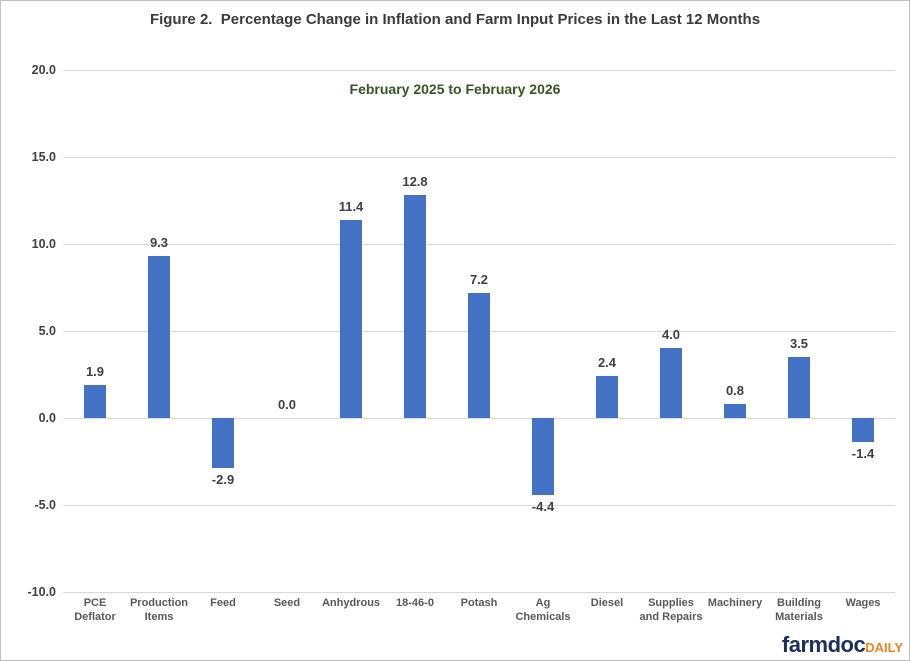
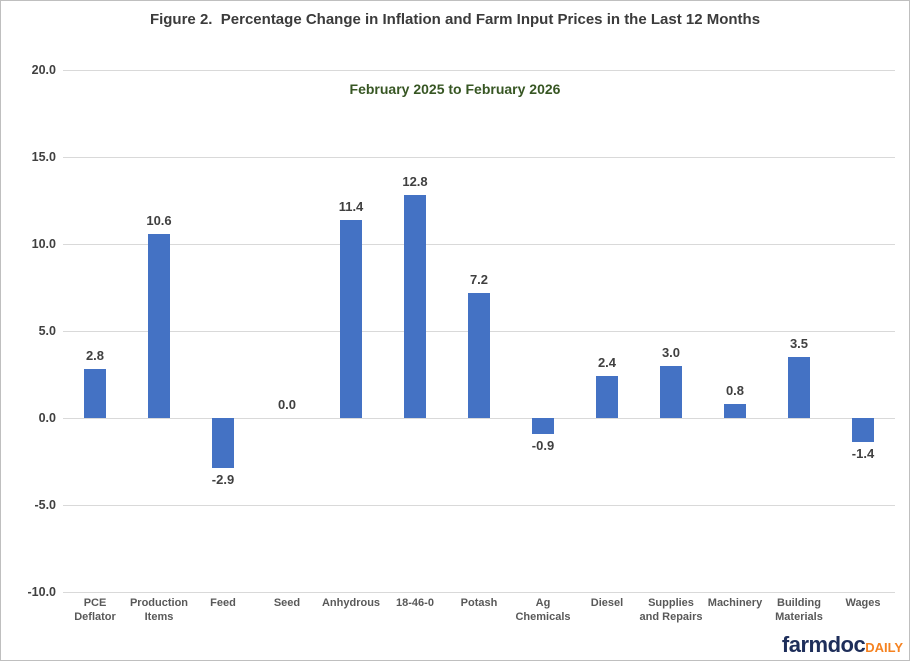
PCE Deflator: 1.9 -> 2.8
Production Items: 9.3 -> 10.6
Ag Chemicals: -4.4 -> -0.9
Supplies and Repairs: 4.0 -> 3.0
